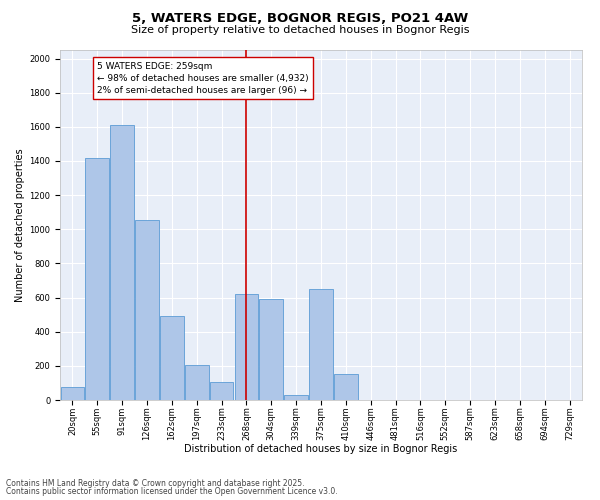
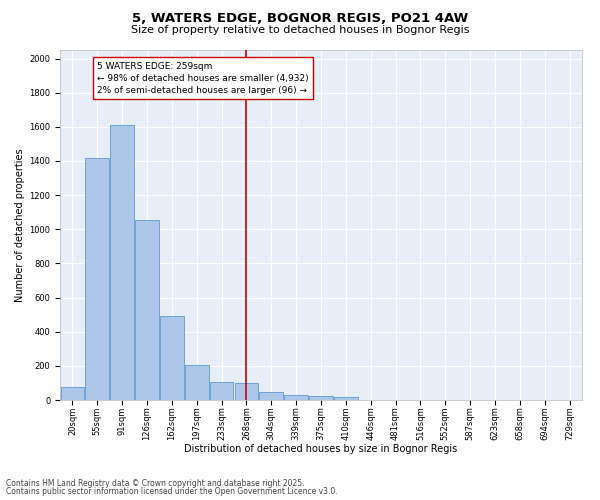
268sqm: 620 -> 100
304sqm: 590 -> 40
375sqm: 650 -> 20
410sqm: 150 -> 20
